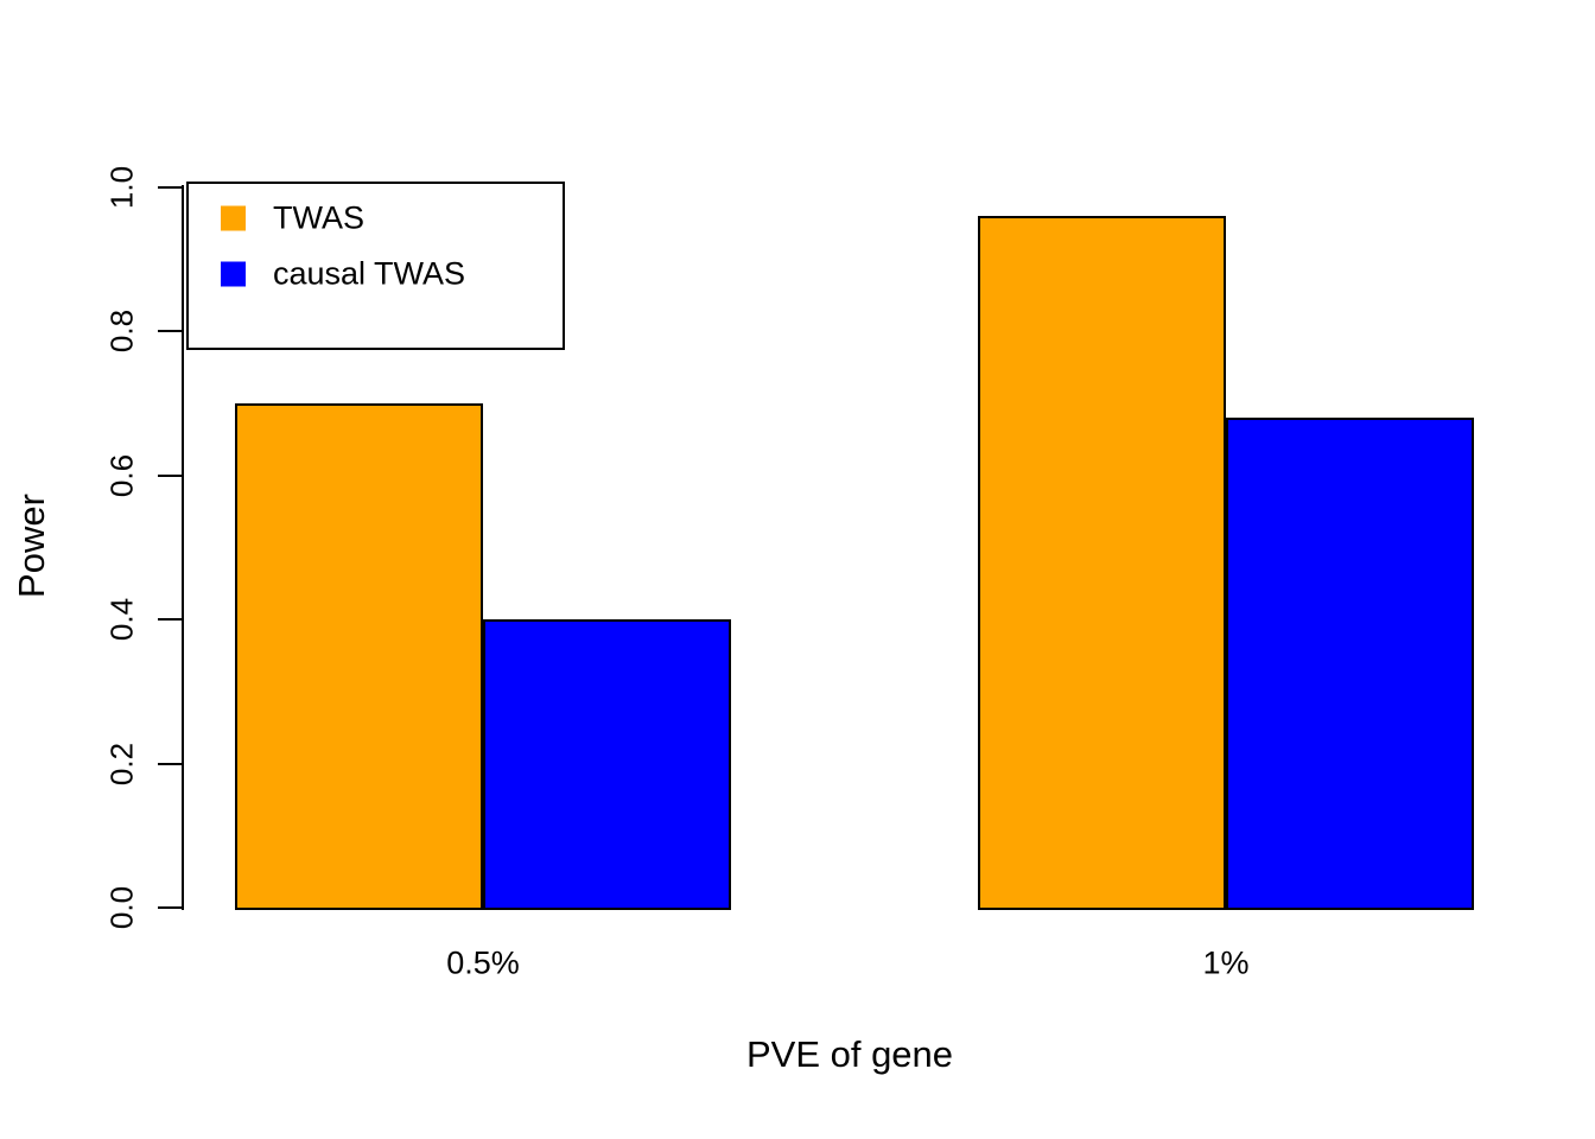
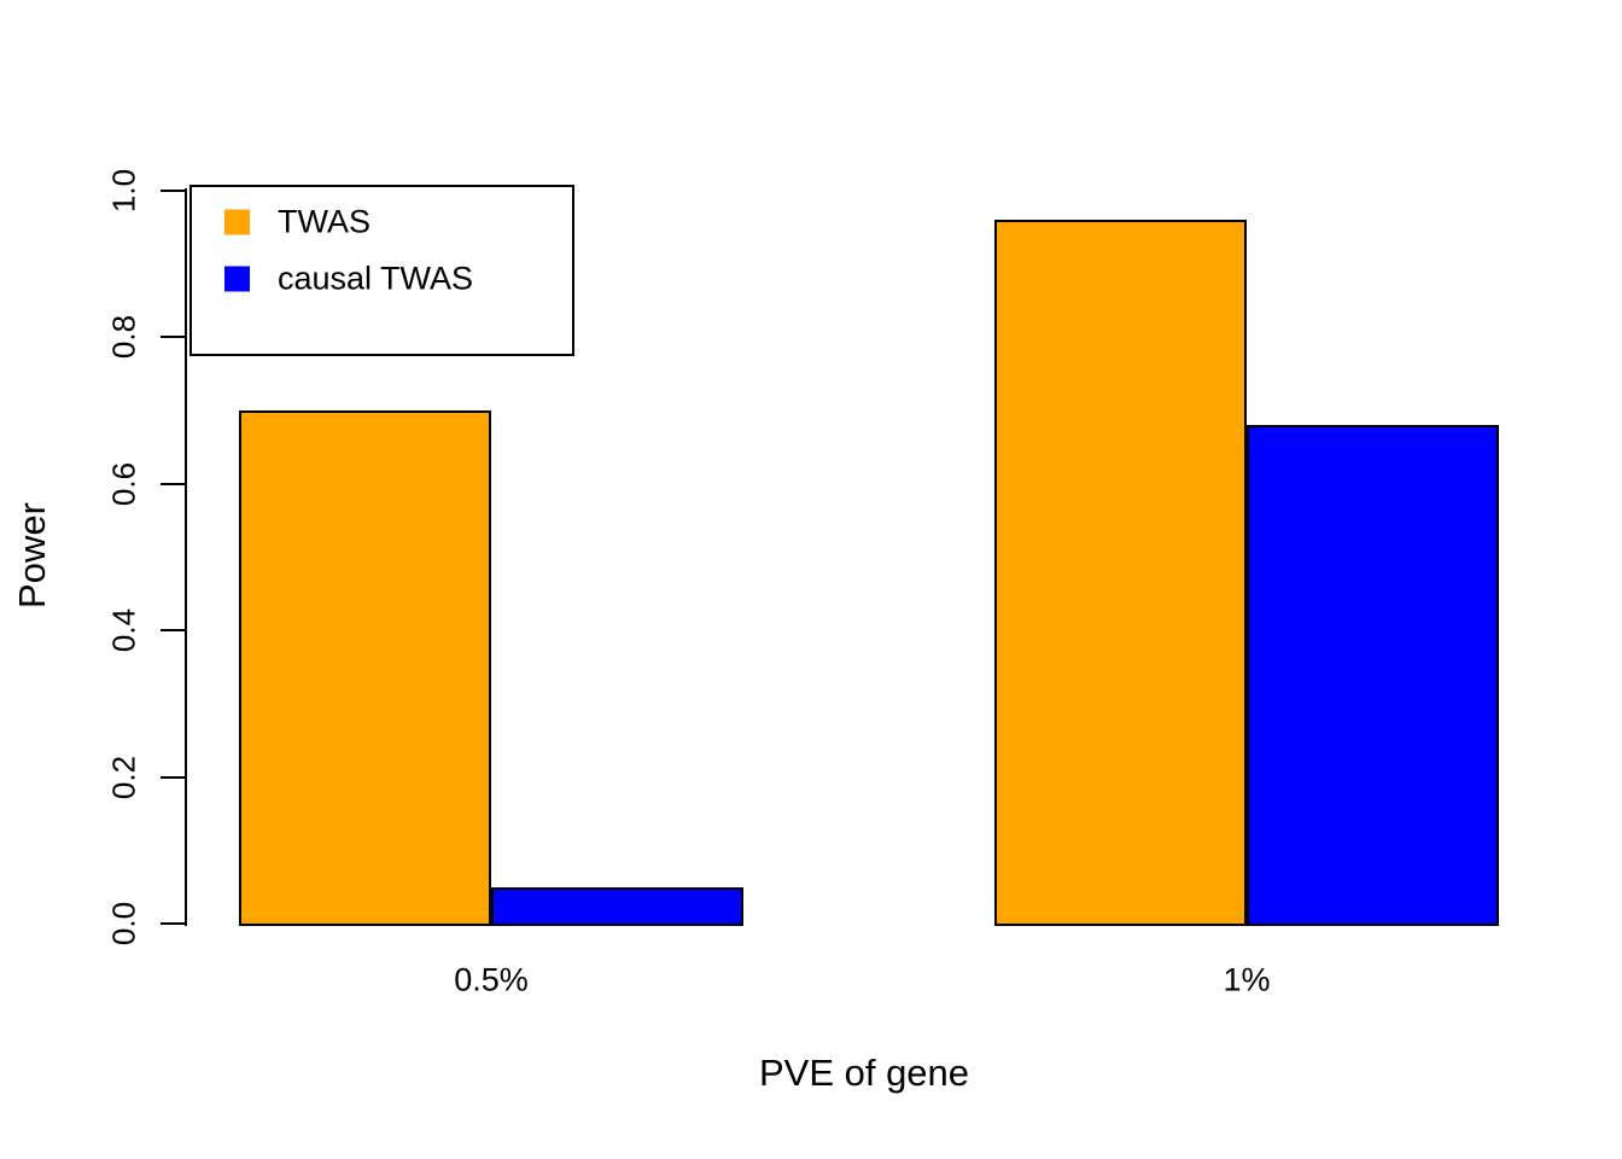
causal TWAS/0.5%: 0.40 -> 0.05
